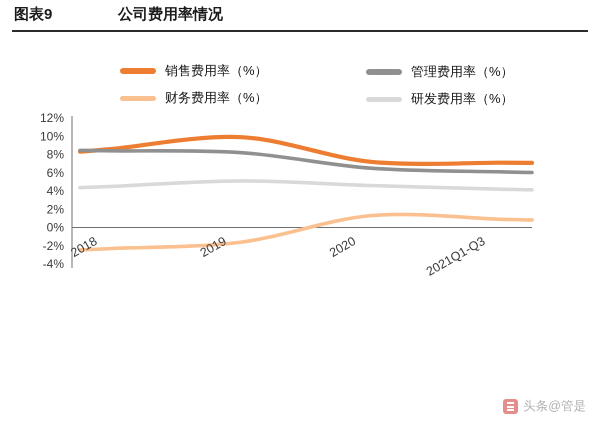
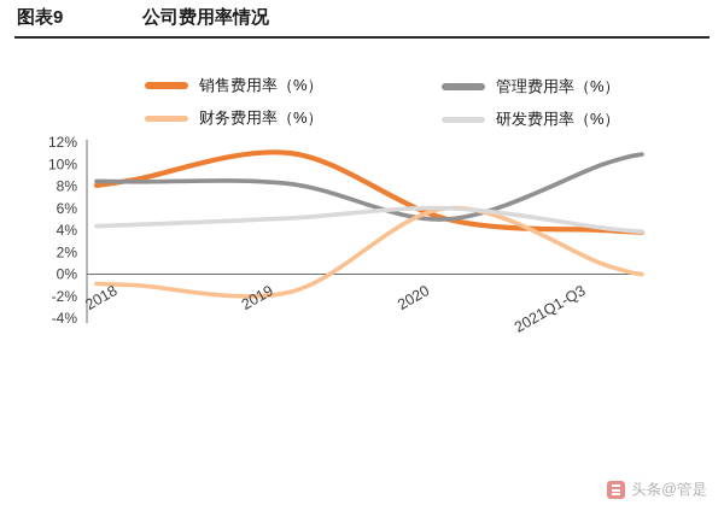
财务费用率（%）/2018: -2% -> -1%
销售费用率（%）/2019: 10% -> 11%
销售费用率（%）/2020: 7% -> 5%
管理费用率（%）/2020: 6% -> 5%
财务费用率（%）/2020: 1% -> 6%
研发费用率（%）/2020: 5% -> 6%
销售费用率（%）/2021Q1-Q3: 7% -> 4%
管理费用率（%）/2021Q1-Q3: 6% -> 10%
